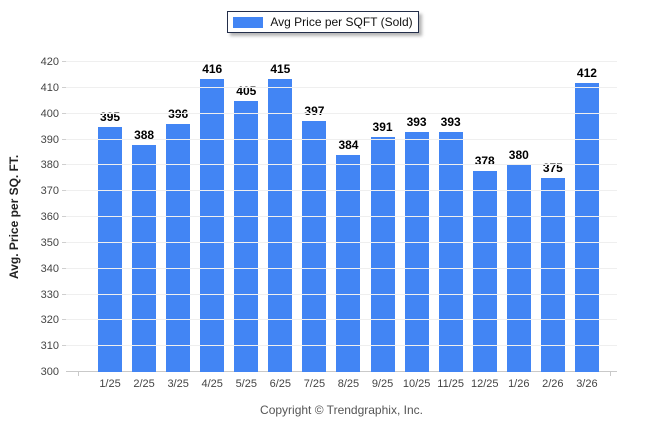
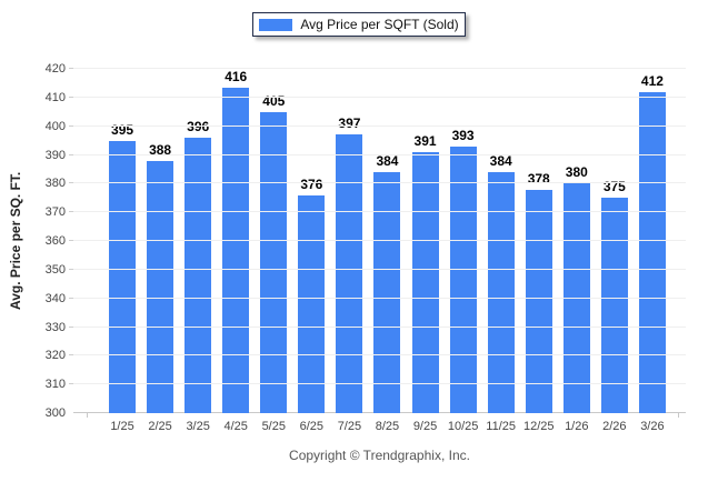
6/25: 415 -> 376
11/25: 393 -> 384
